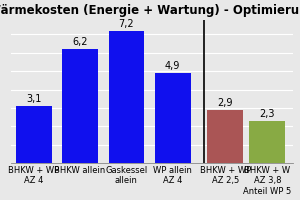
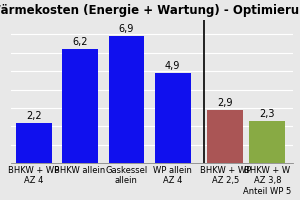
BHKW + WP AZ 4: 3,1 -> 2,2
Gaskessel allein: 7,2 -> 6,9
